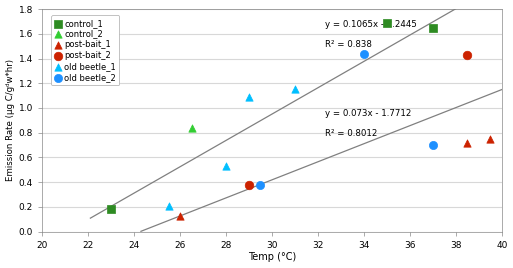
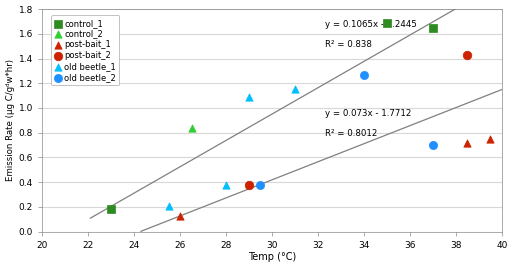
old beetle_1/28: 0.53 -> 0.38
old beetle_2/34: 1.44 -> 1.27
